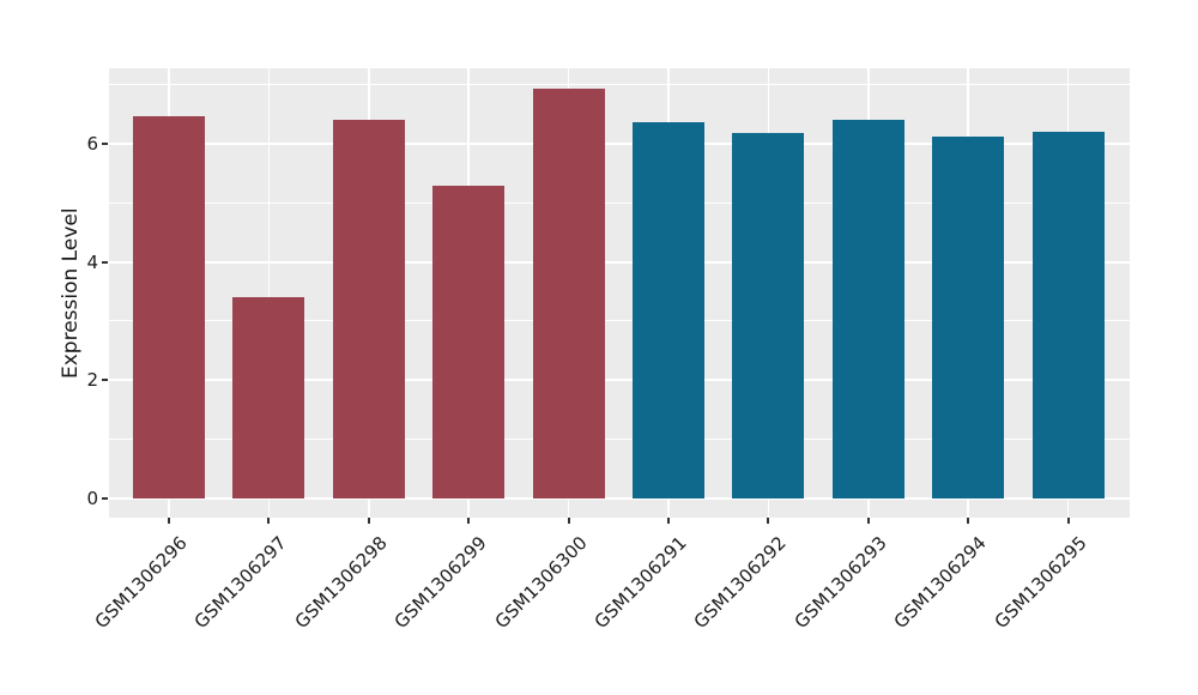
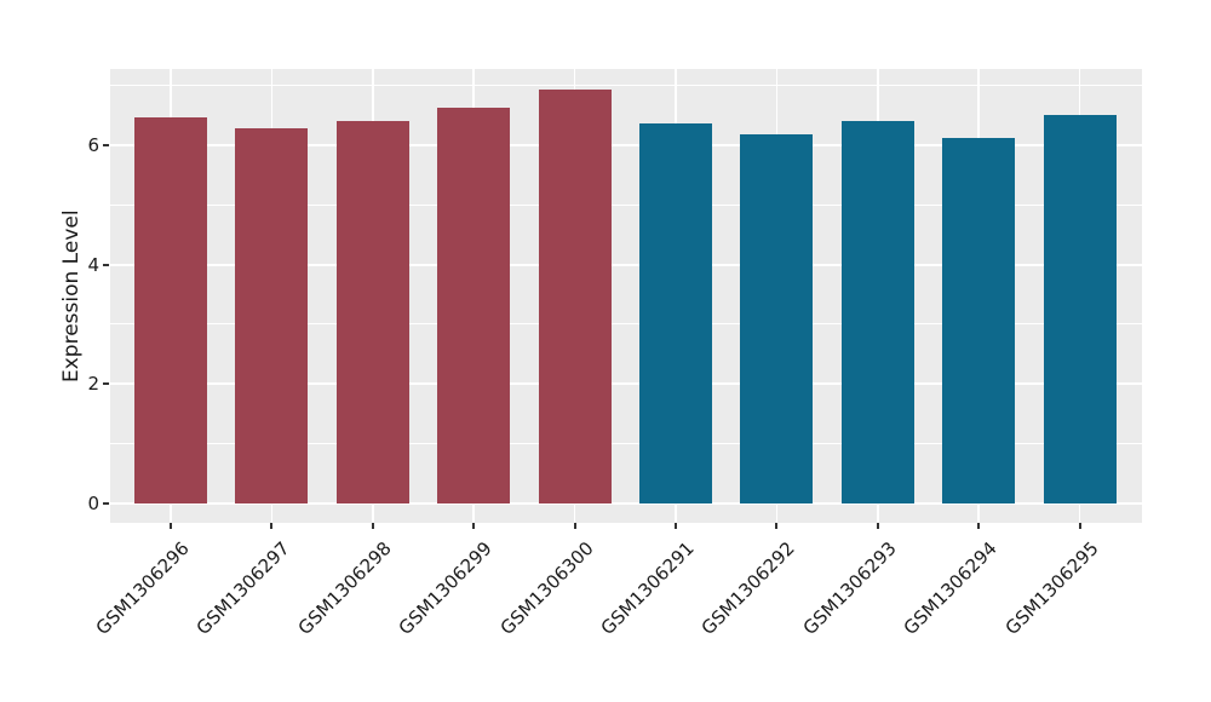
GSM1306297: 3.4 -> 6.3
GSM1306299: 5.3 -> 6.6
GSM1306295: 6.2 -> 6.5
